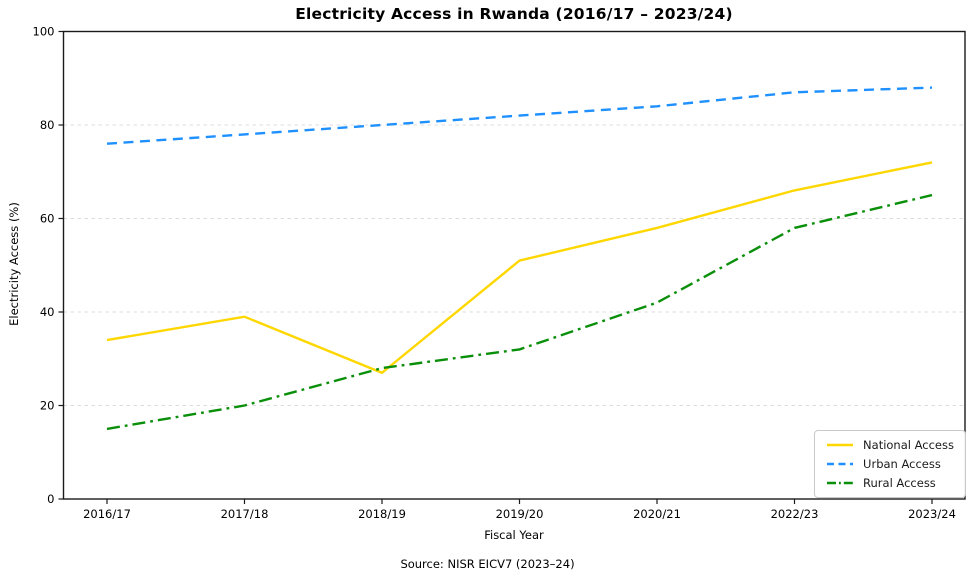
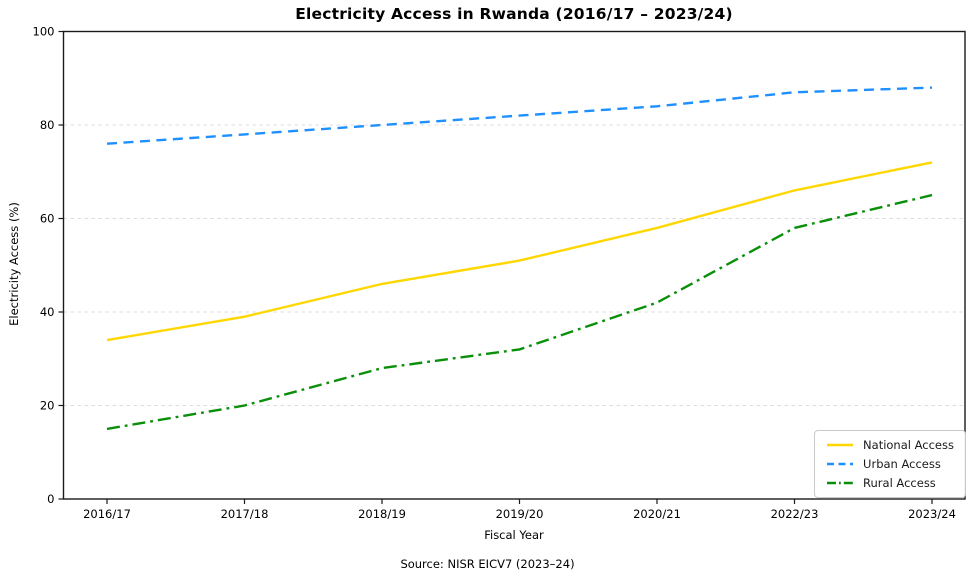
National Access/2018/19: 27 -> 46
